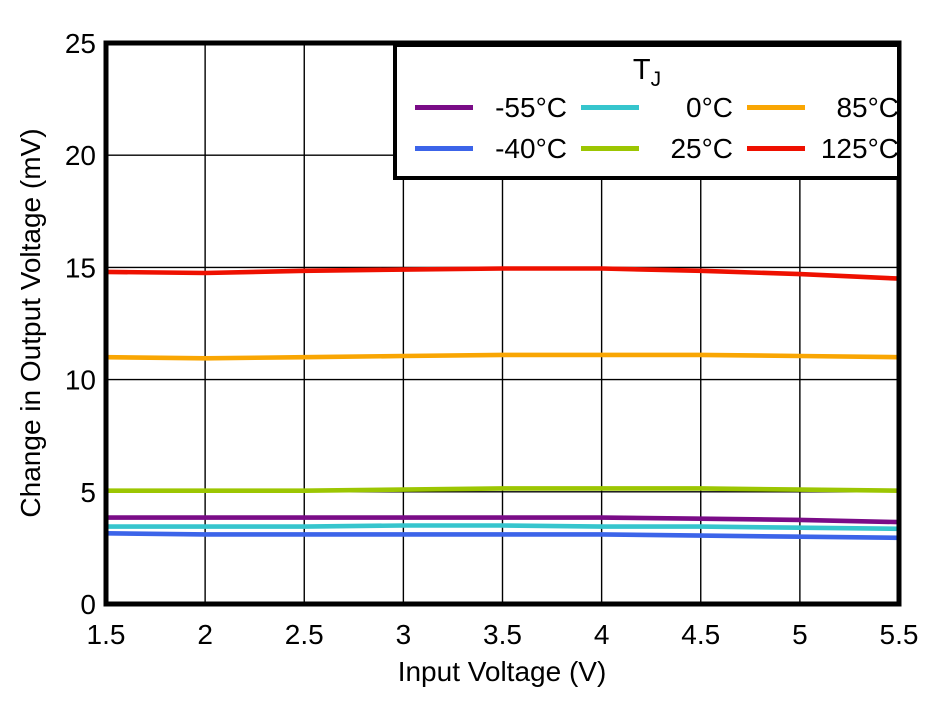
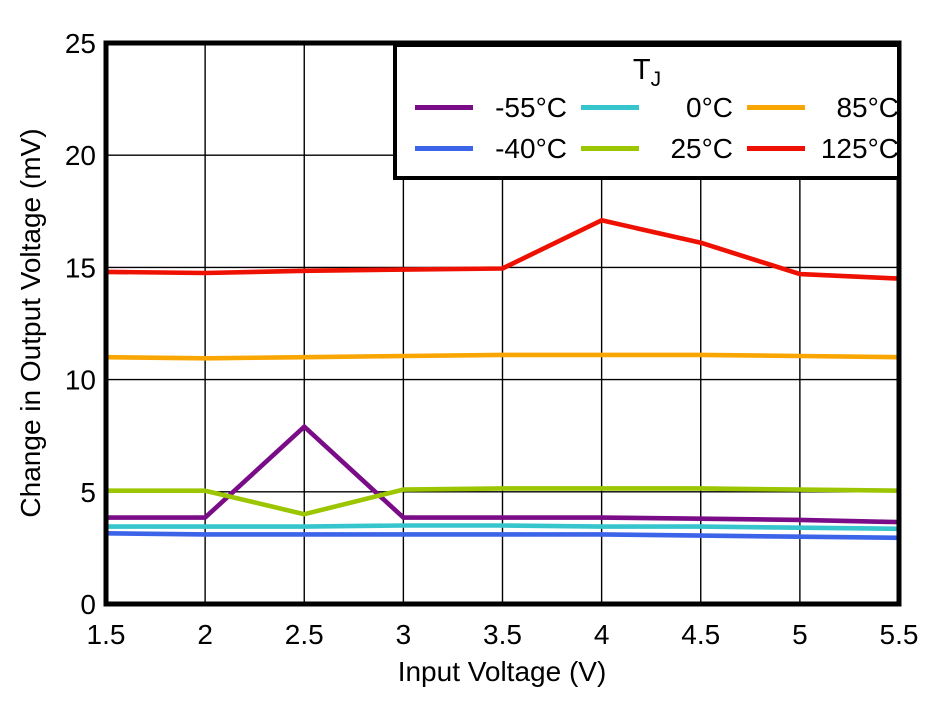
-55°C/2.5: 3.9 -> 7.9
25°C/2.5: 5.0 -> 4.0
125°C/4: 14.9 -> 17.1
125°C/4.5: 14.8 -> 16.1
